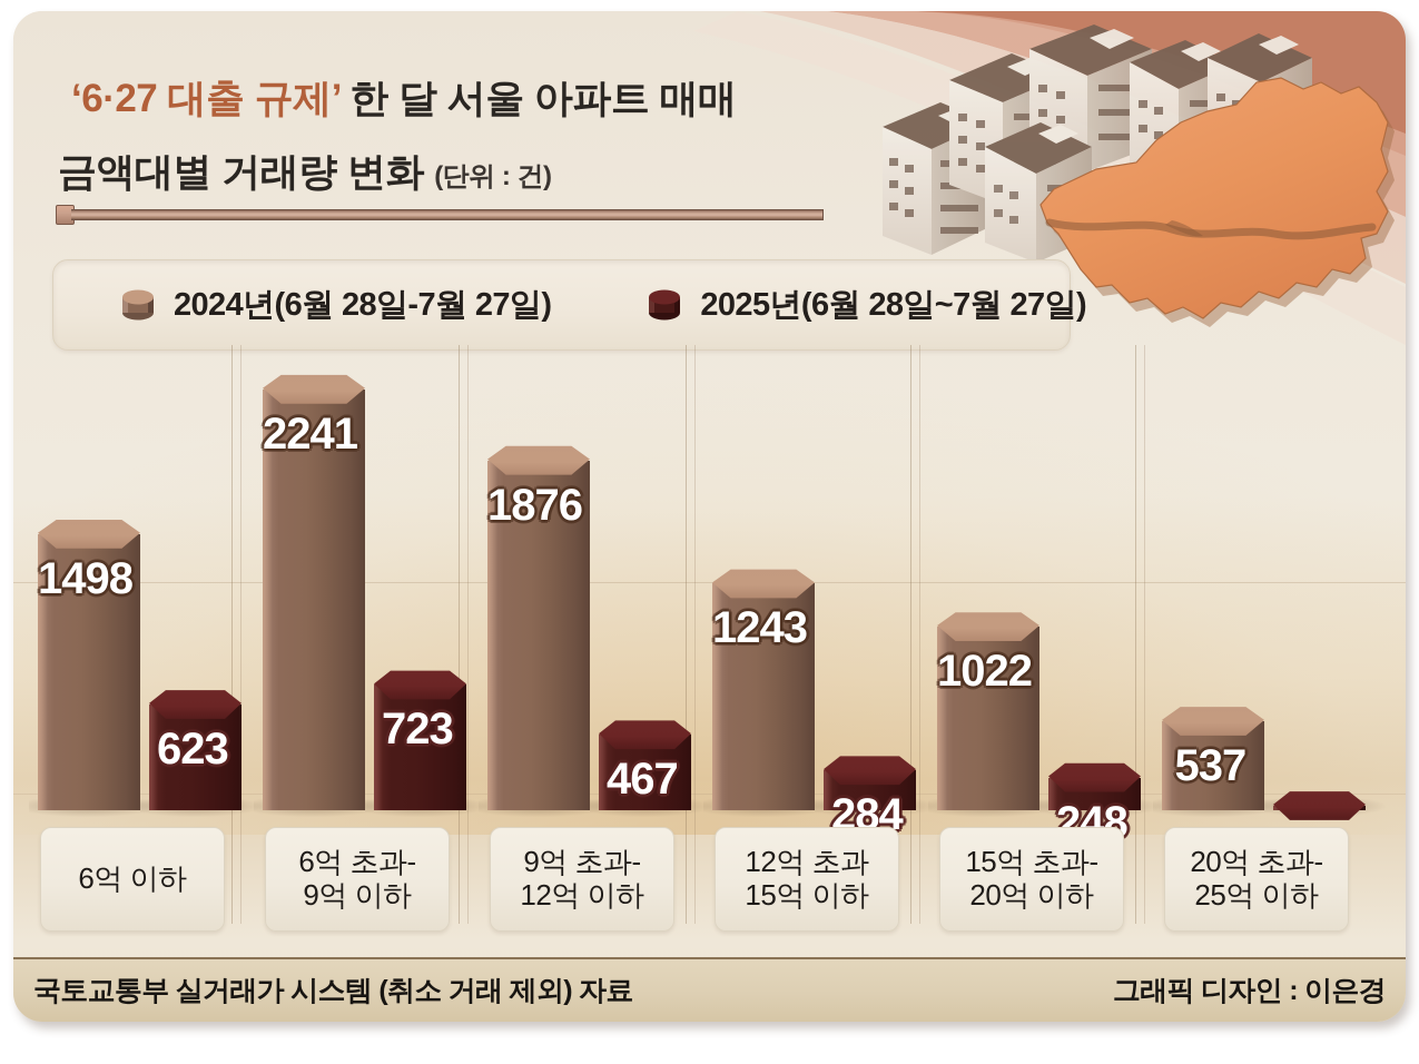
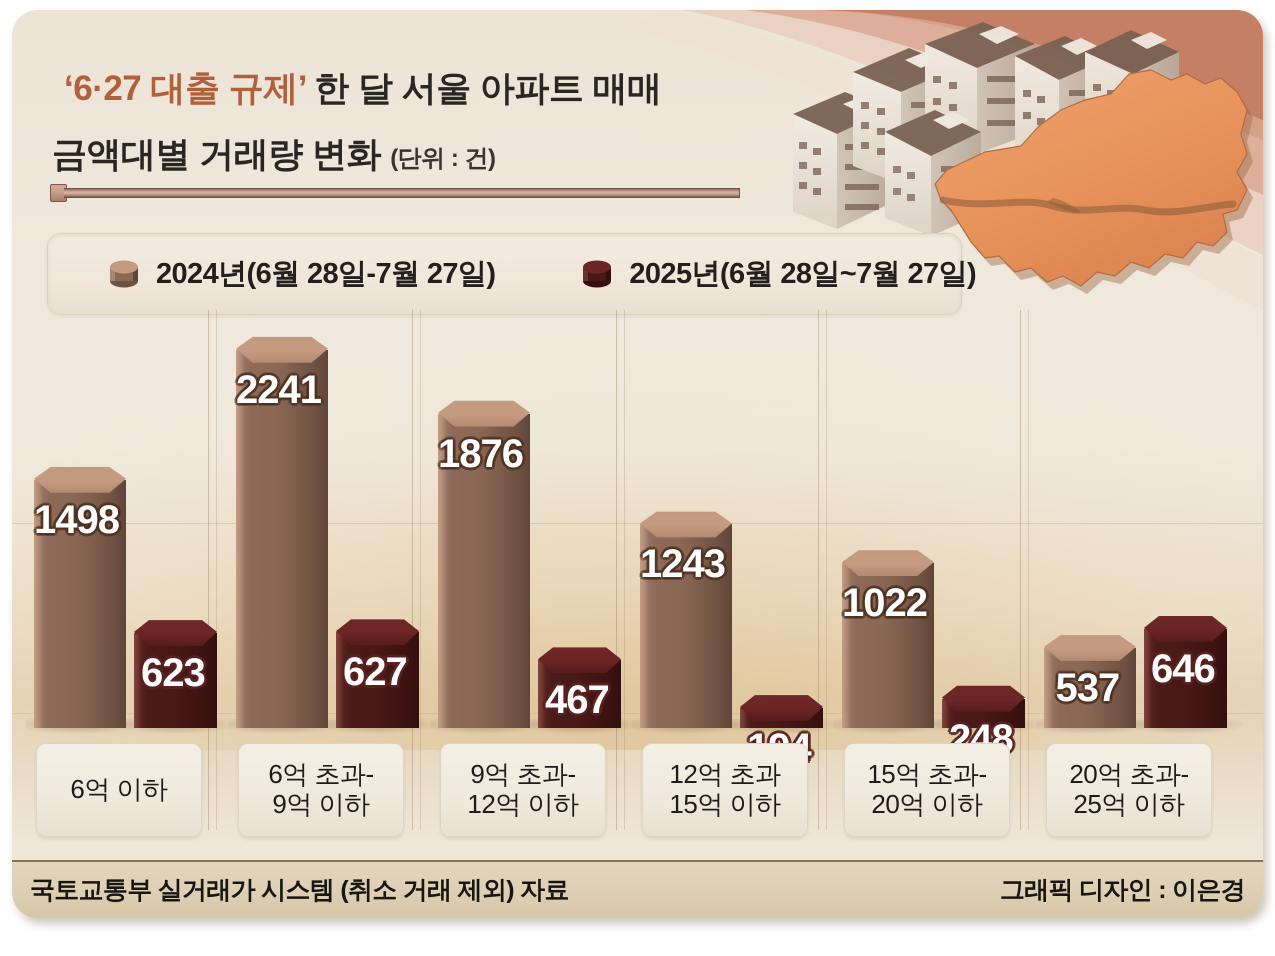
2025년(6월 28일~7월 27일)/6억 초과- 9억 이하: 723 -> 627
2025년(6월 28일~7월 27일)/12억 초과 15억 이하: 284 -> 194
2025년(6월 28일~7월 27일)/20억 초과- 25억 이하: 84 -> 646
